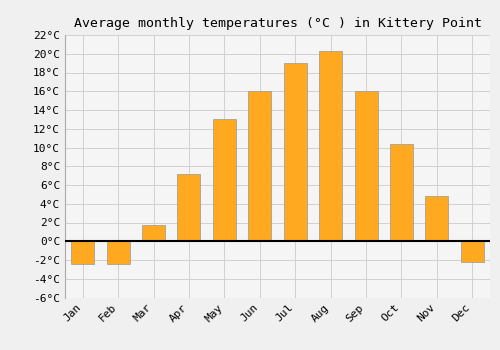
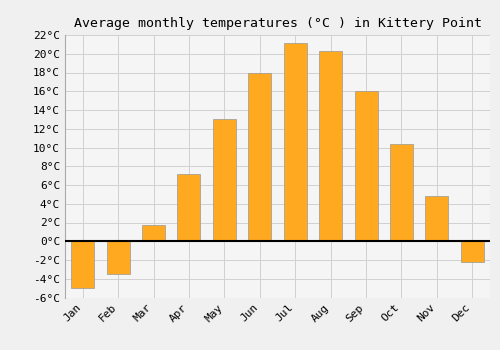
Jan: -2.4°C -> -5.0°C
Feb: -2.4°C -> -3.5°C
Jun: 16.0°C -> 18.0°C
Jul: 19.0°C -> 21.2°C
